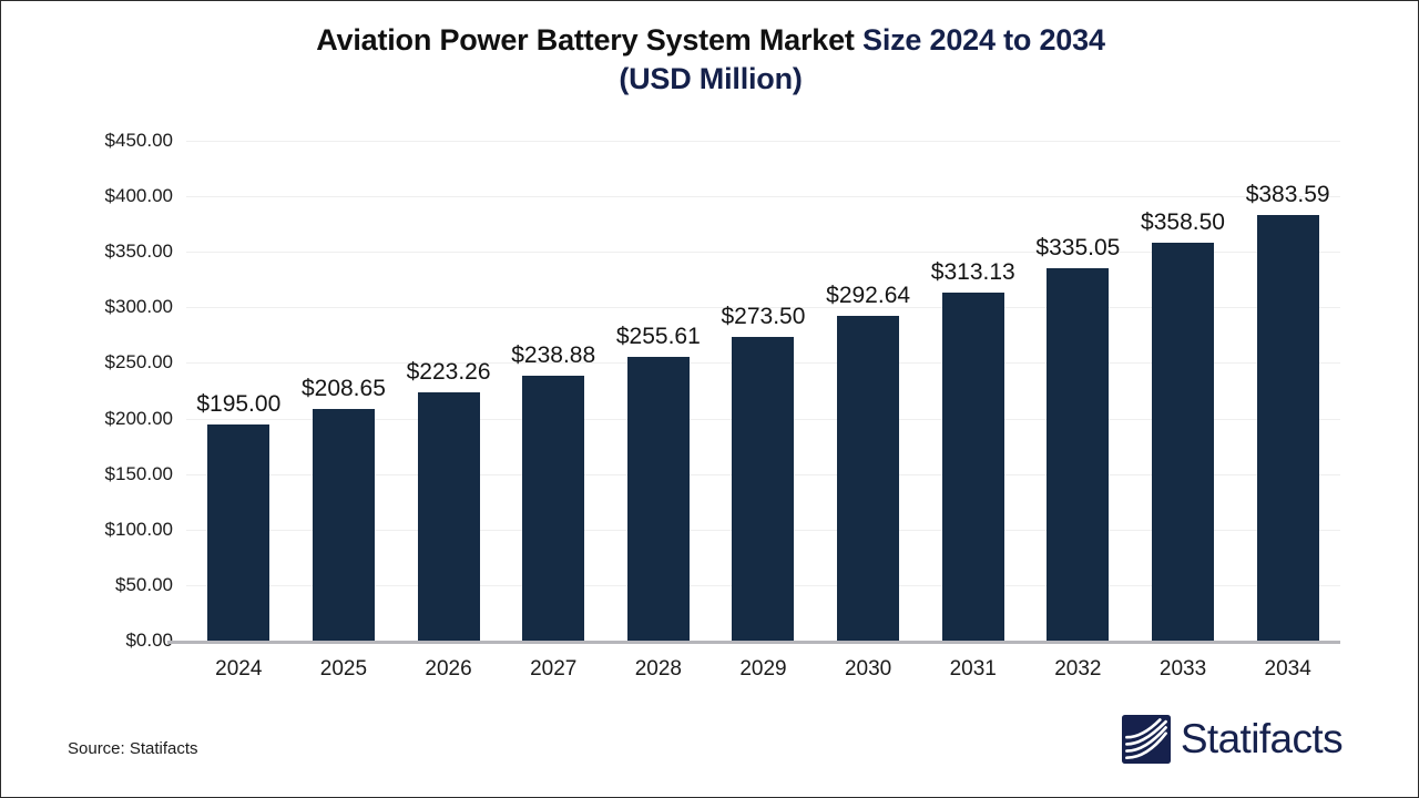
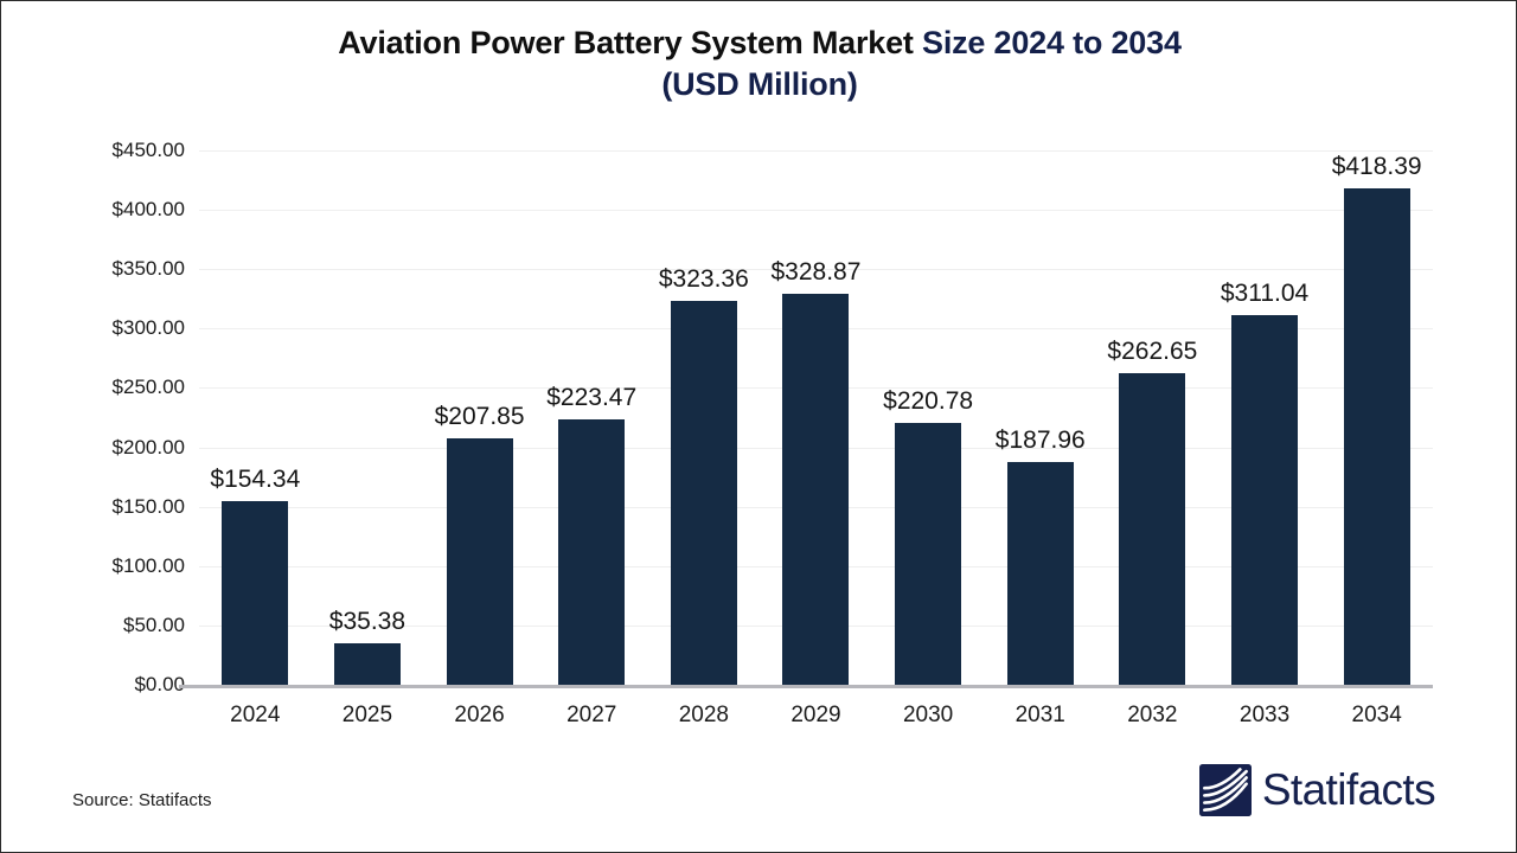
2024: $195.00 -> $154.34
2025: $208.65 -> $35.38
2026: $223.26 -> $207.85
2027: $238.88 -> $223.47
2028: $255.61 -> $323.36
2029: $273.50 -> $328.87
2030: $292.64 -> $220.78
2031: $313.13 -> $187.96
2032: $335.05 -> $262.65
2033: $358.50 -> $311.04
2034: $383.59 -> $418.39
